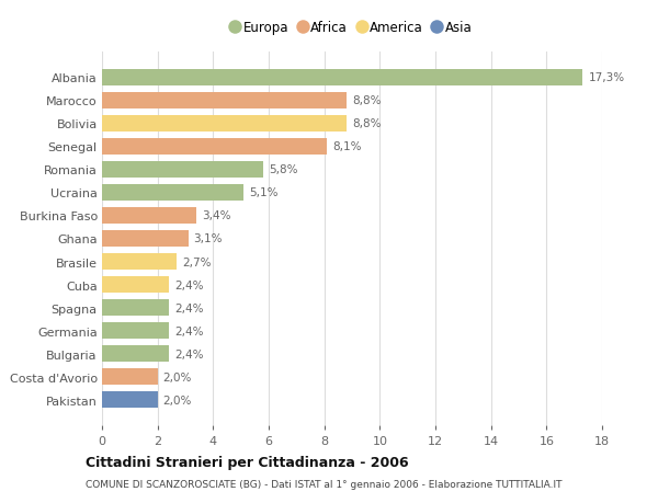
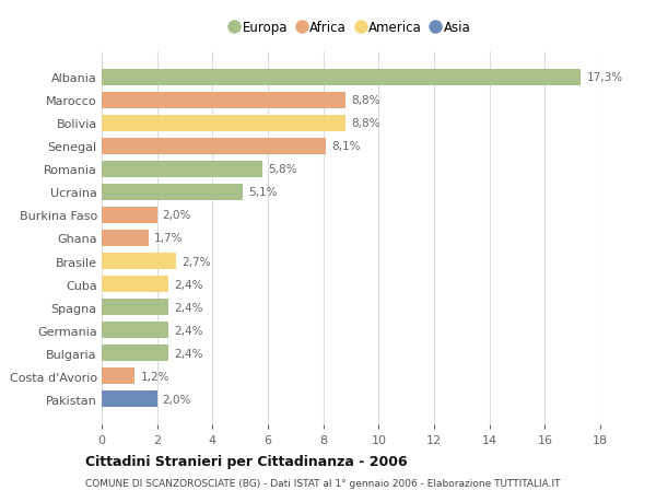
Burkina Faso: 3,4% -> 2,0%
Ghana: 3,1% -> 1,7%
Costa d'Avorio: 2,0% -> 1,2%
